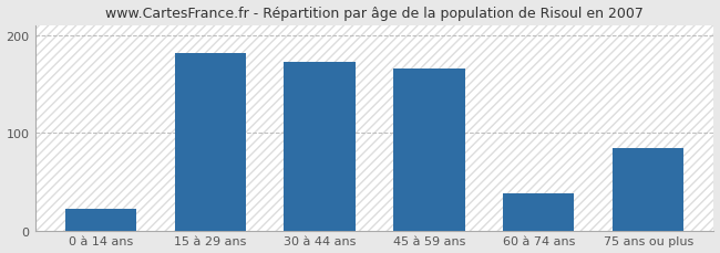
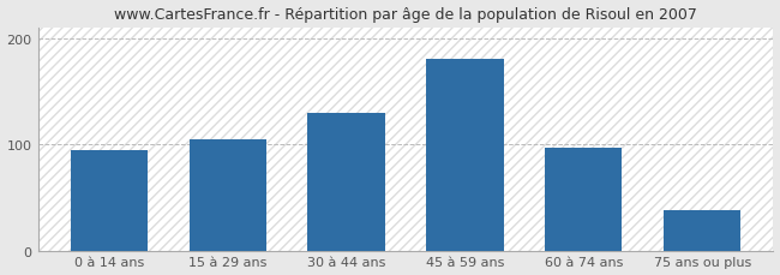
0 à 14 ans: 22 -> 95
15 à 29 ans: 182 -> 105
30 à 44 ans: 172 -> 130
45 à 59 ans: 166 -> 180
60 à 74 ans: 38 -> 97
75 ans ou plus: 84 -> 38
